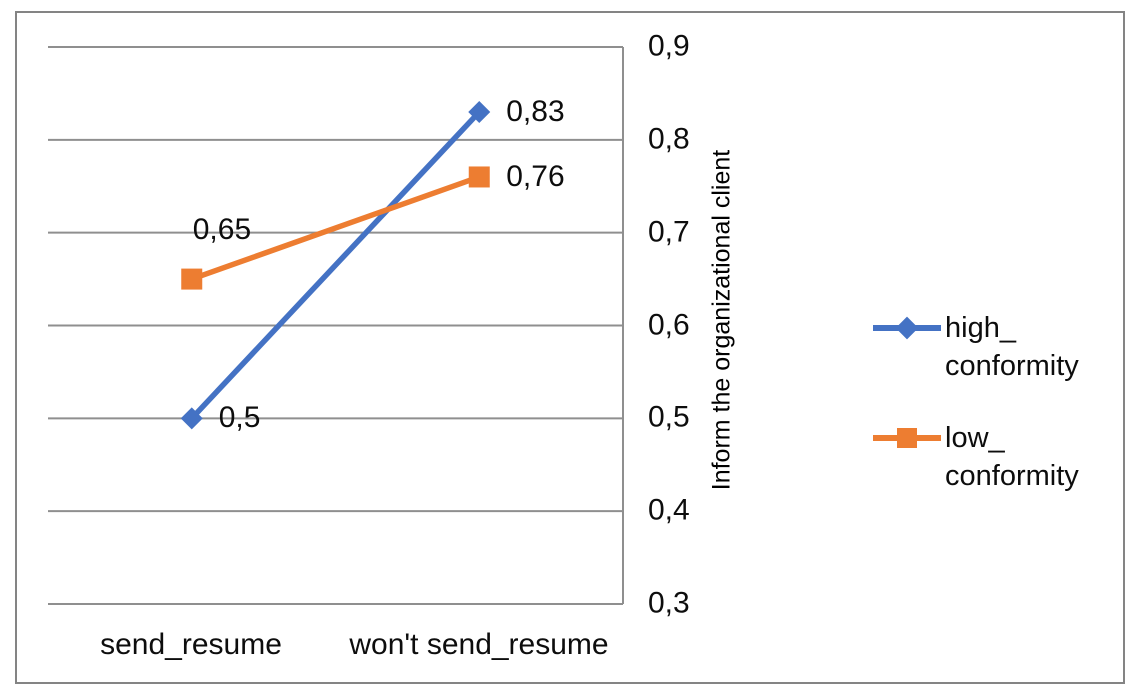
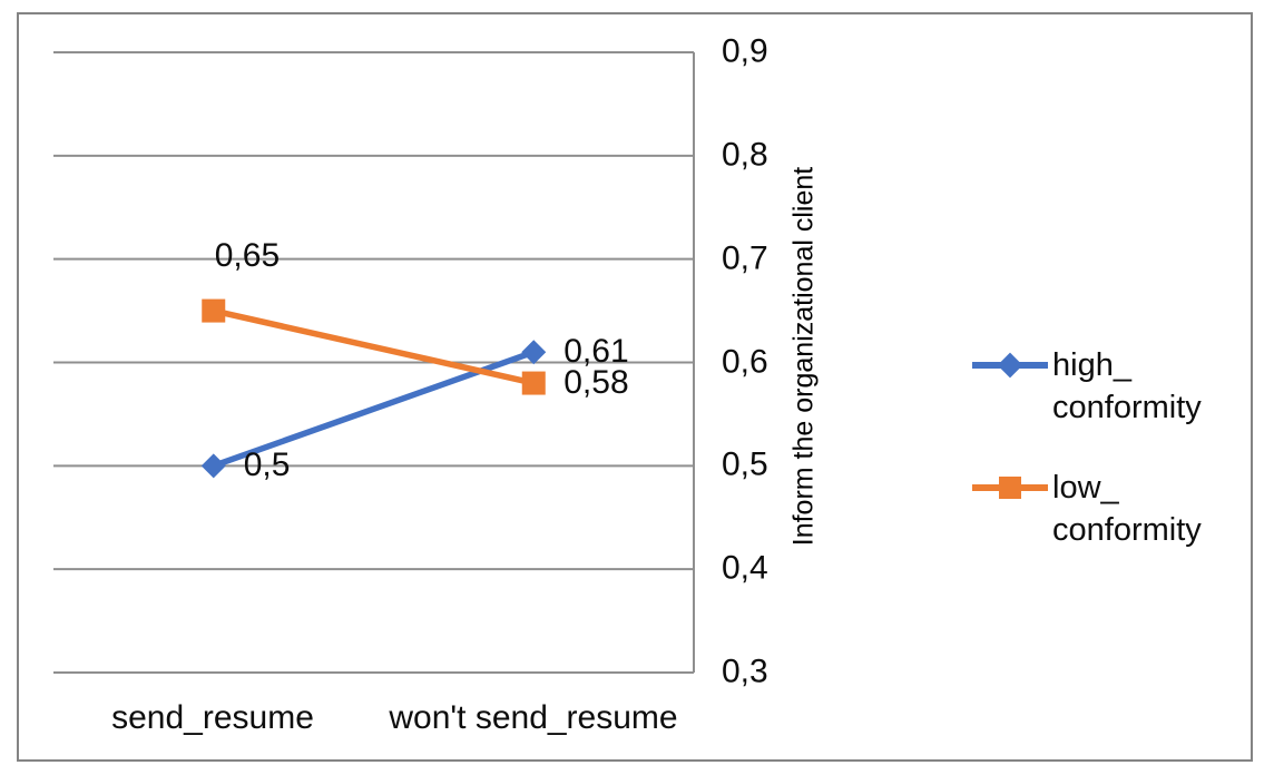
high_conformity/won't send_resume: 0,83 -> 0,61
low_conformity/won't send_resume: 0,76 -> 0,58
